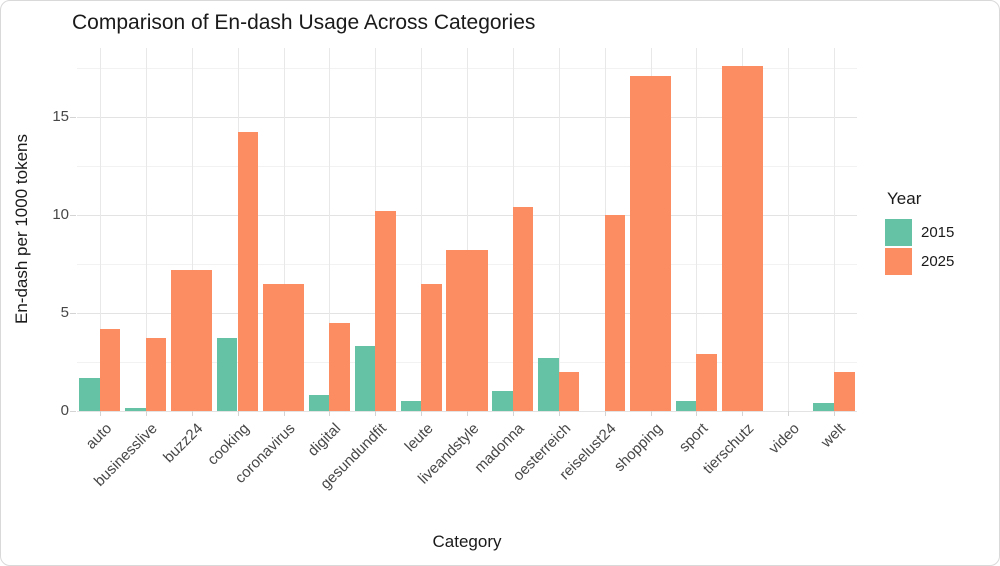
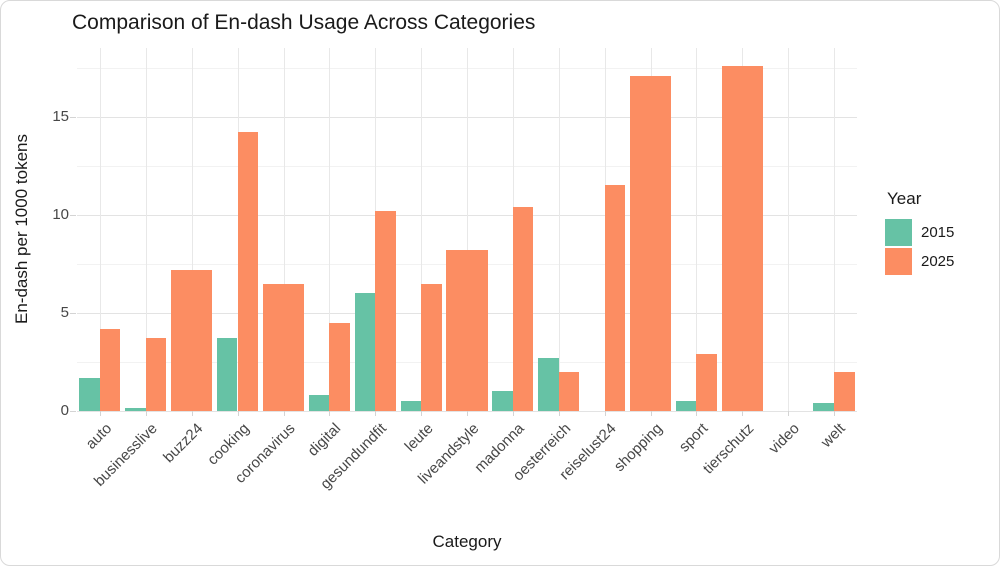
2015/gesundundfit: 3.3 -> 6.0
2025/reiselust24: 10.0 -> 11.5
